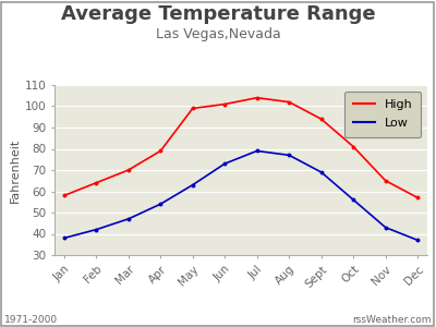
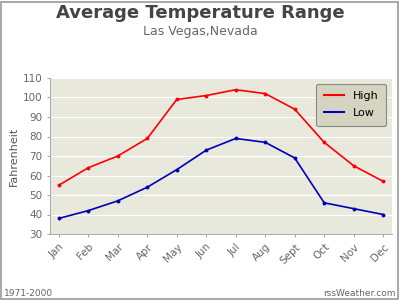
High/Jan: 58 -> 55
High/Oct: 81 -> 77
Low/Oct: 56 -> 46
Low/Dec: 37 -> 40
